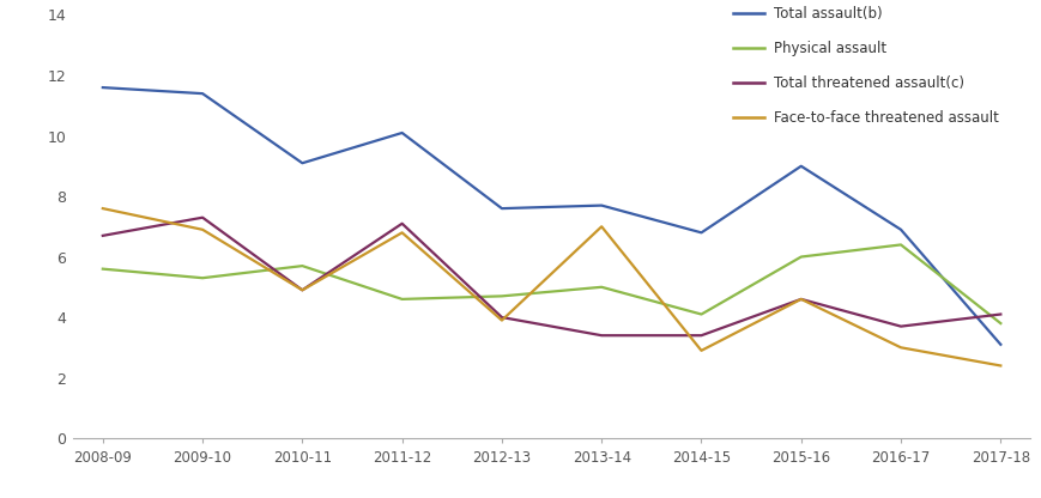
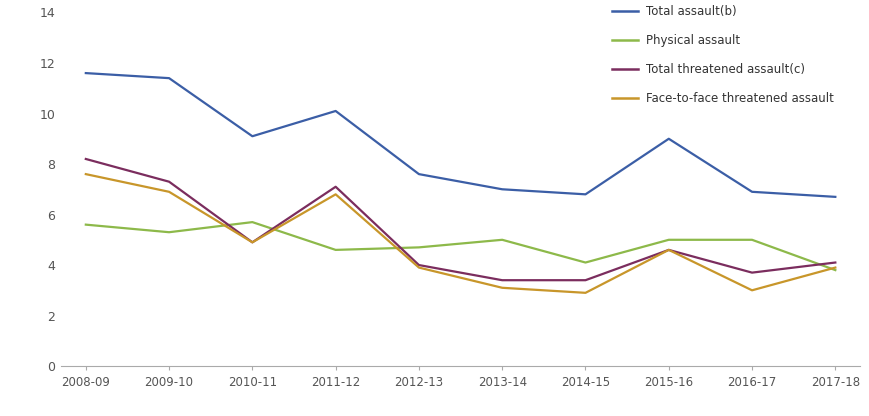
Total threatened assault(c)/2008-09: 6.7 -> 8.2
Total assault(b)/2013-14: 7.7 -> 7.0
Face-to-face threatened assault/2013-14: 7.0 -> 3.1
Physical assault/2015-16: 6.0 -> 5.0
Physical assault/2016-17: 6.4 -> 5.0
Total assault(b)/2017-18: 3.1 -> 6.7
Face-to-face threatened assault/2017-18: 2.4 -> 3.9
